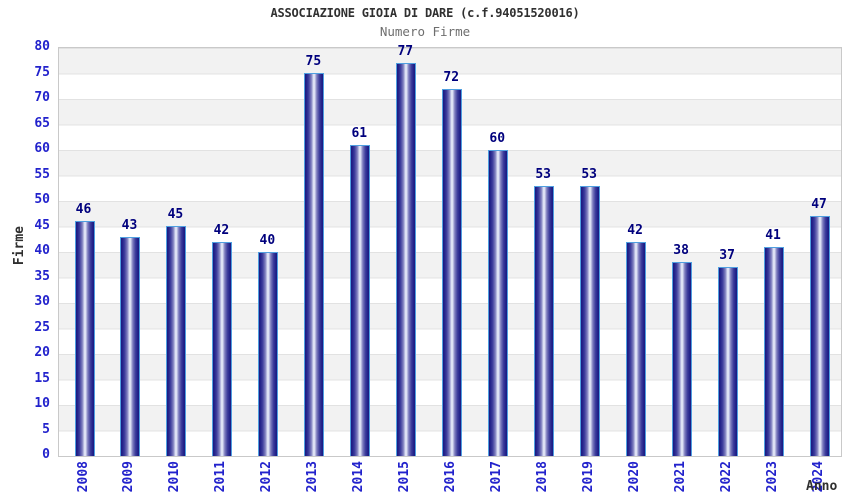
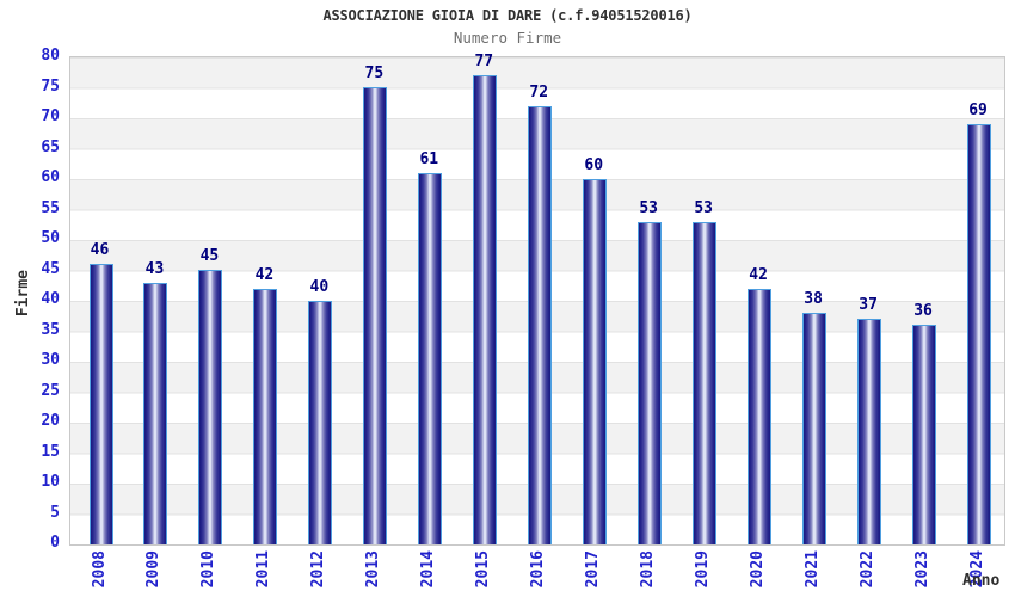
2023: 41 -> 36
2024: 47 -> 69
